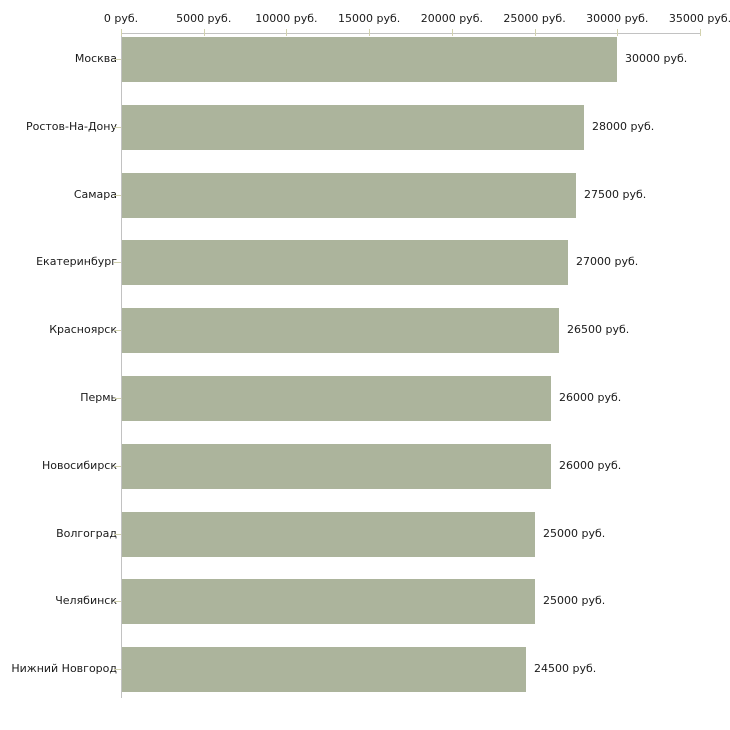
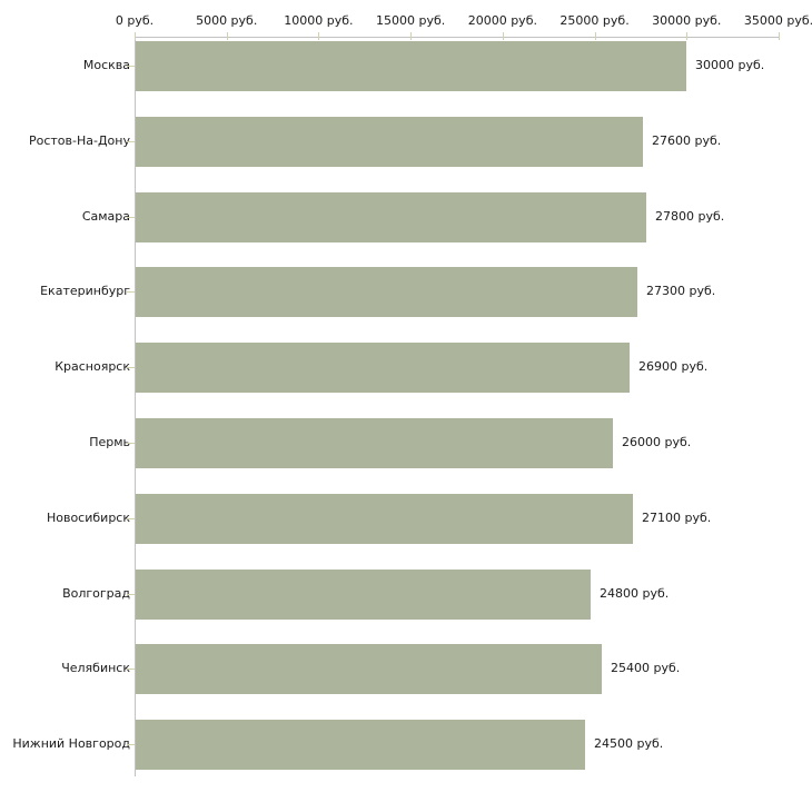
Ростов-На-Дону: 28000 -> 27600
Самара: 27500 -> 27800
Екатеринбург: 27000 -> 27300
Красноярск: 26500 -> 26900
Новосибирск: 26000 -> 27100
Волгоград: 25000 -> 24800
Челябинск: 25000 -> 25400
